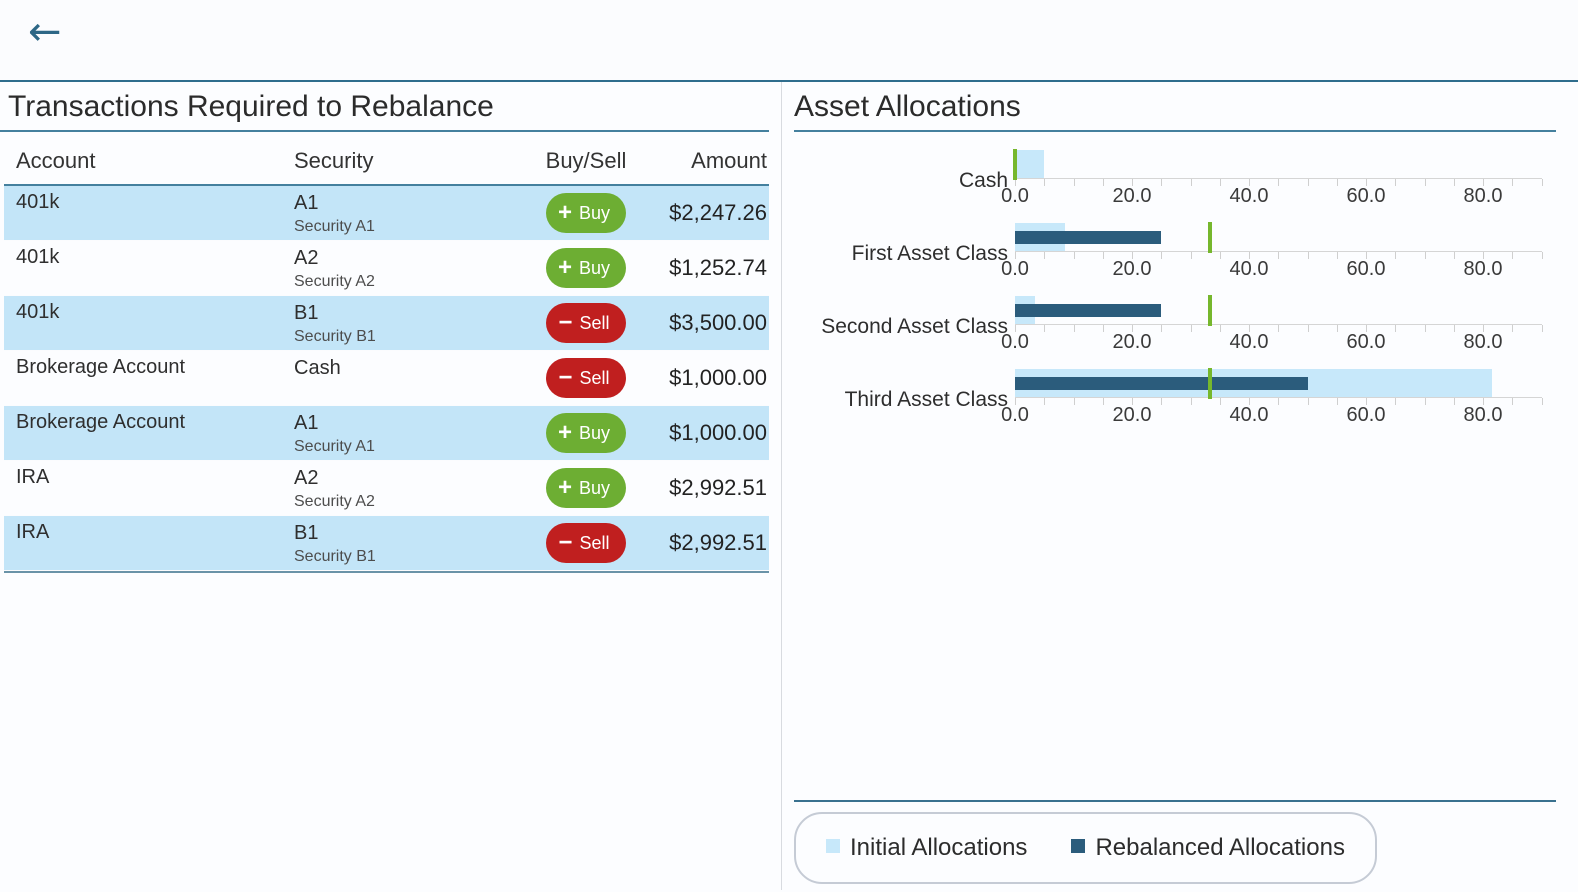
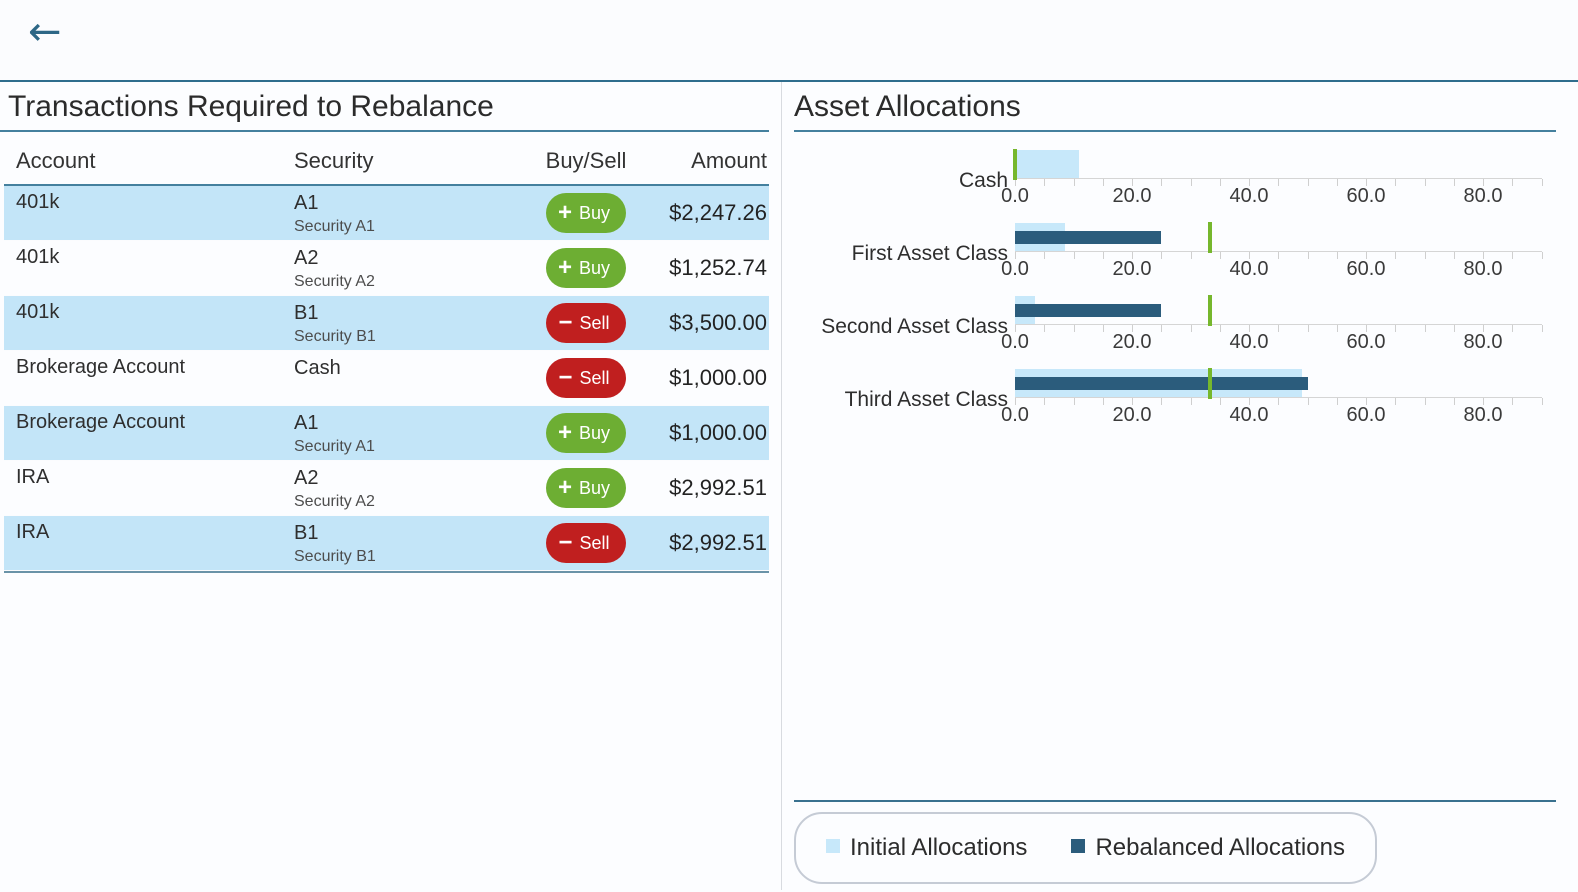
Initial Allocations/Cash: 5 -> 11
Initial Allocations/Third Asset Class: 82 -> 49
